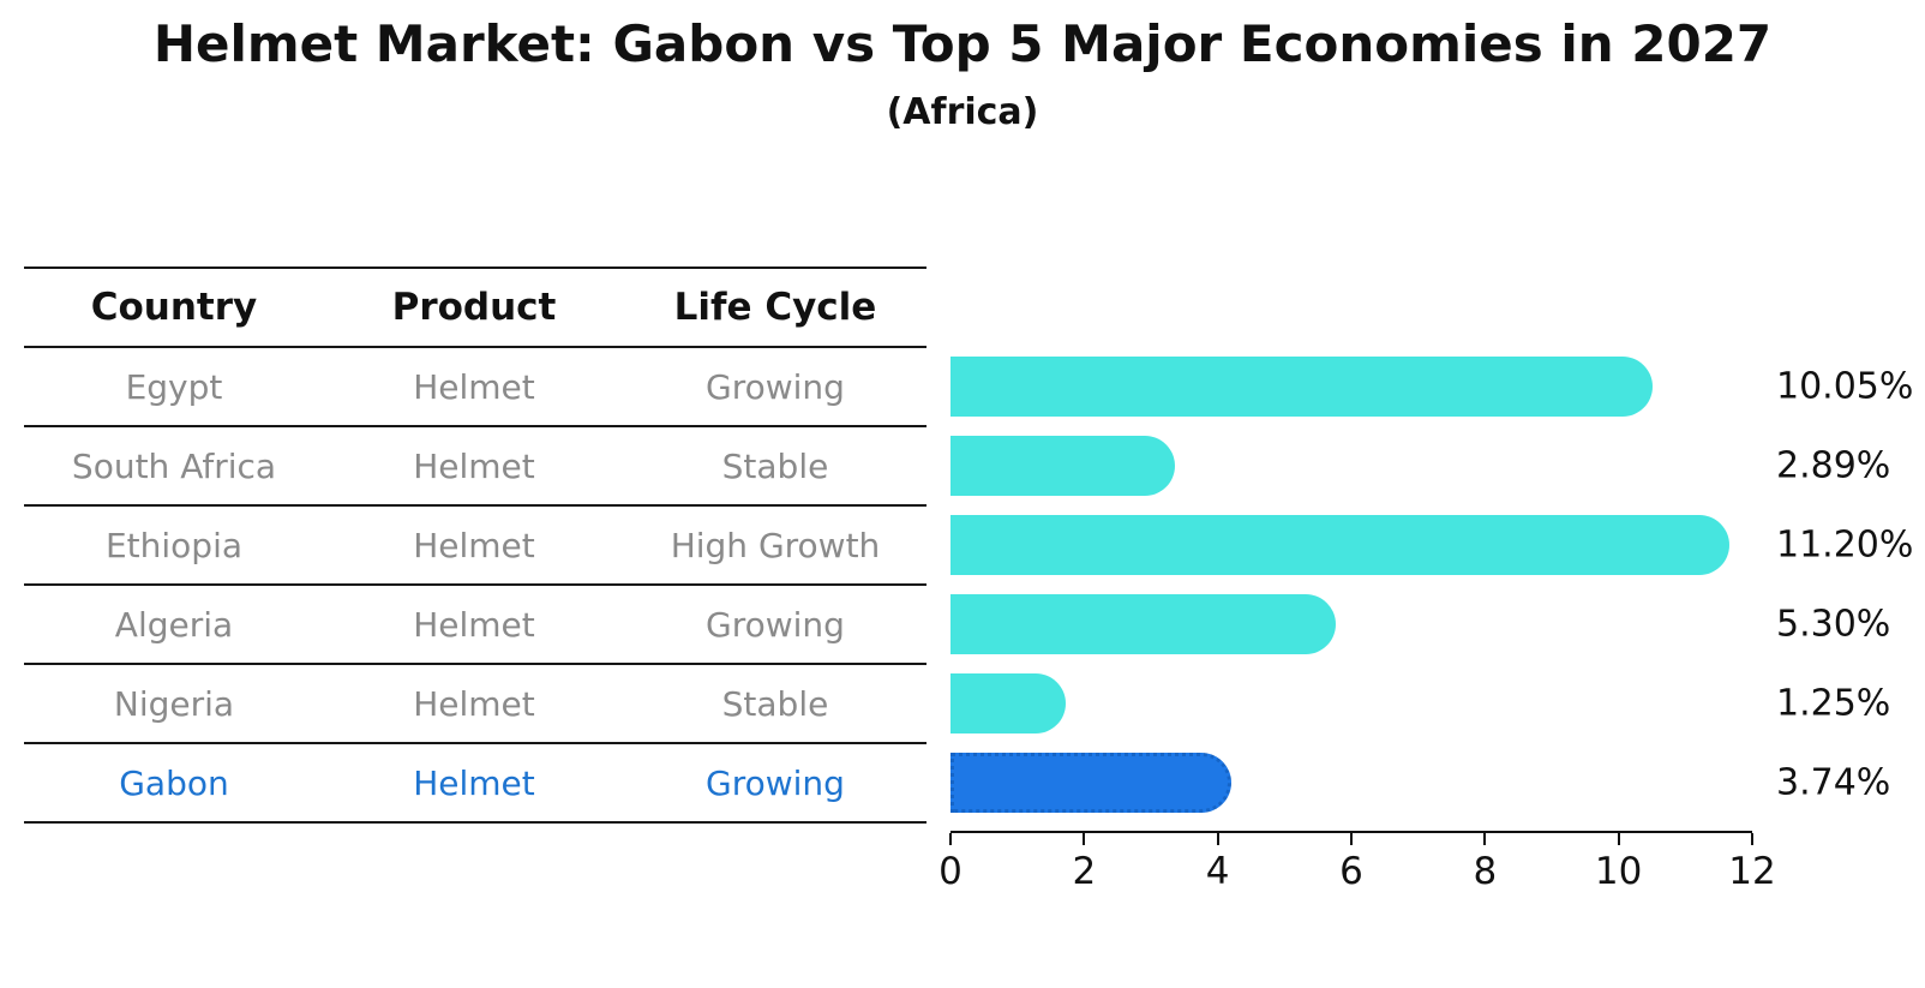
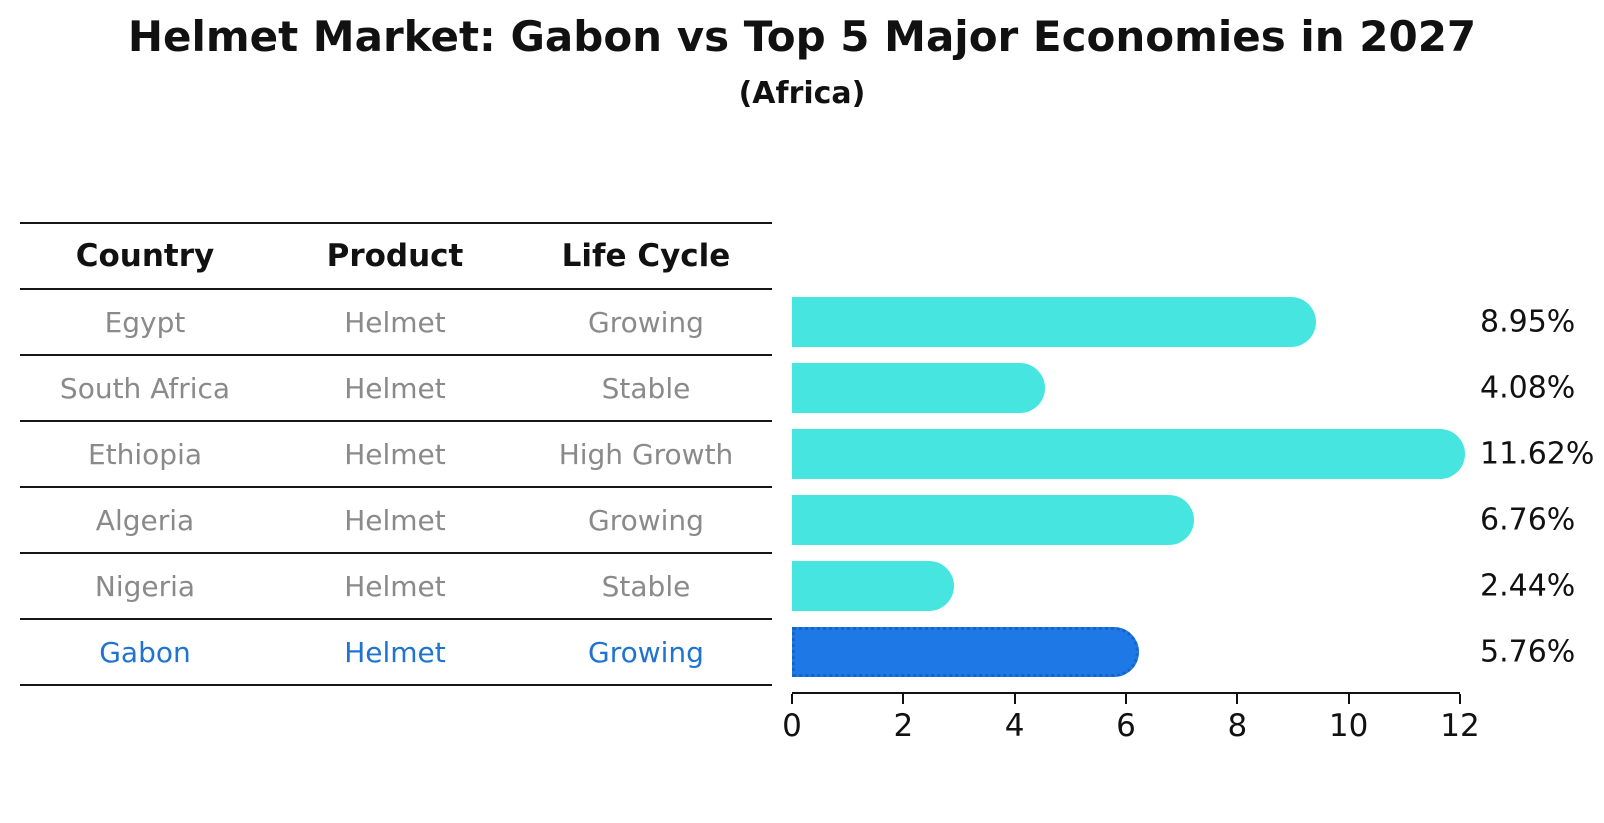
Egypt: 10.05% -> 8.95%
South Africa: 2.89% -> 4.08%
Ethiopia: 11.20% -> 11.62%
Algeria: 5.30% -> 6.76%
Nigeria: 1.25% -> 2.44%
Gabon: 3.74% -> 5.76%
